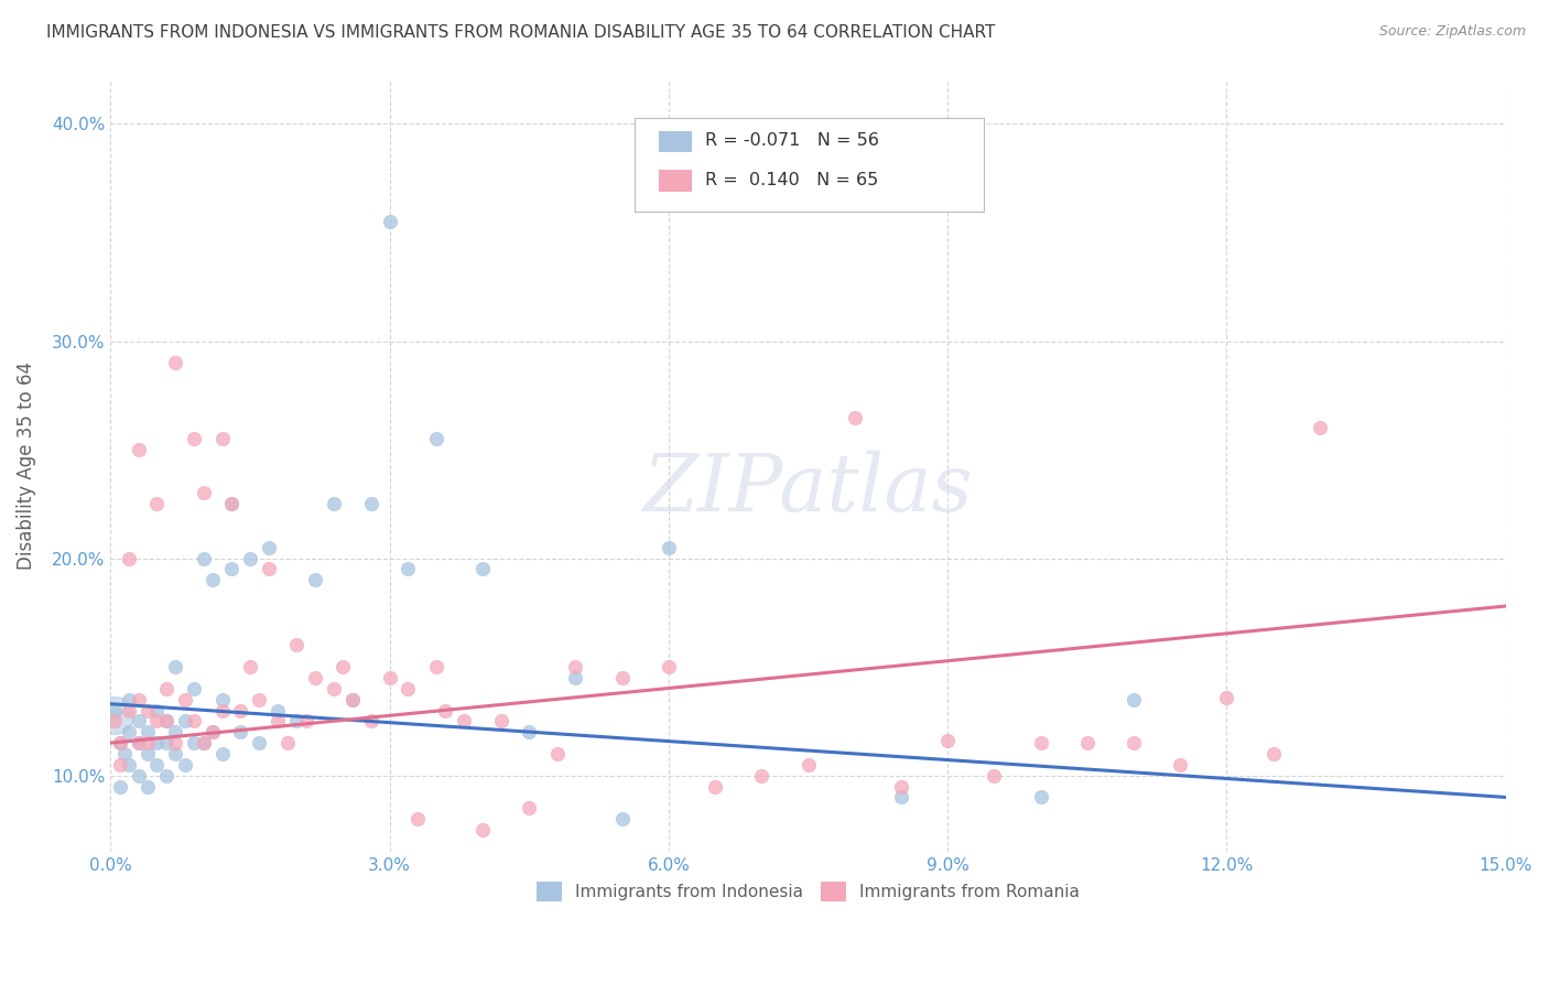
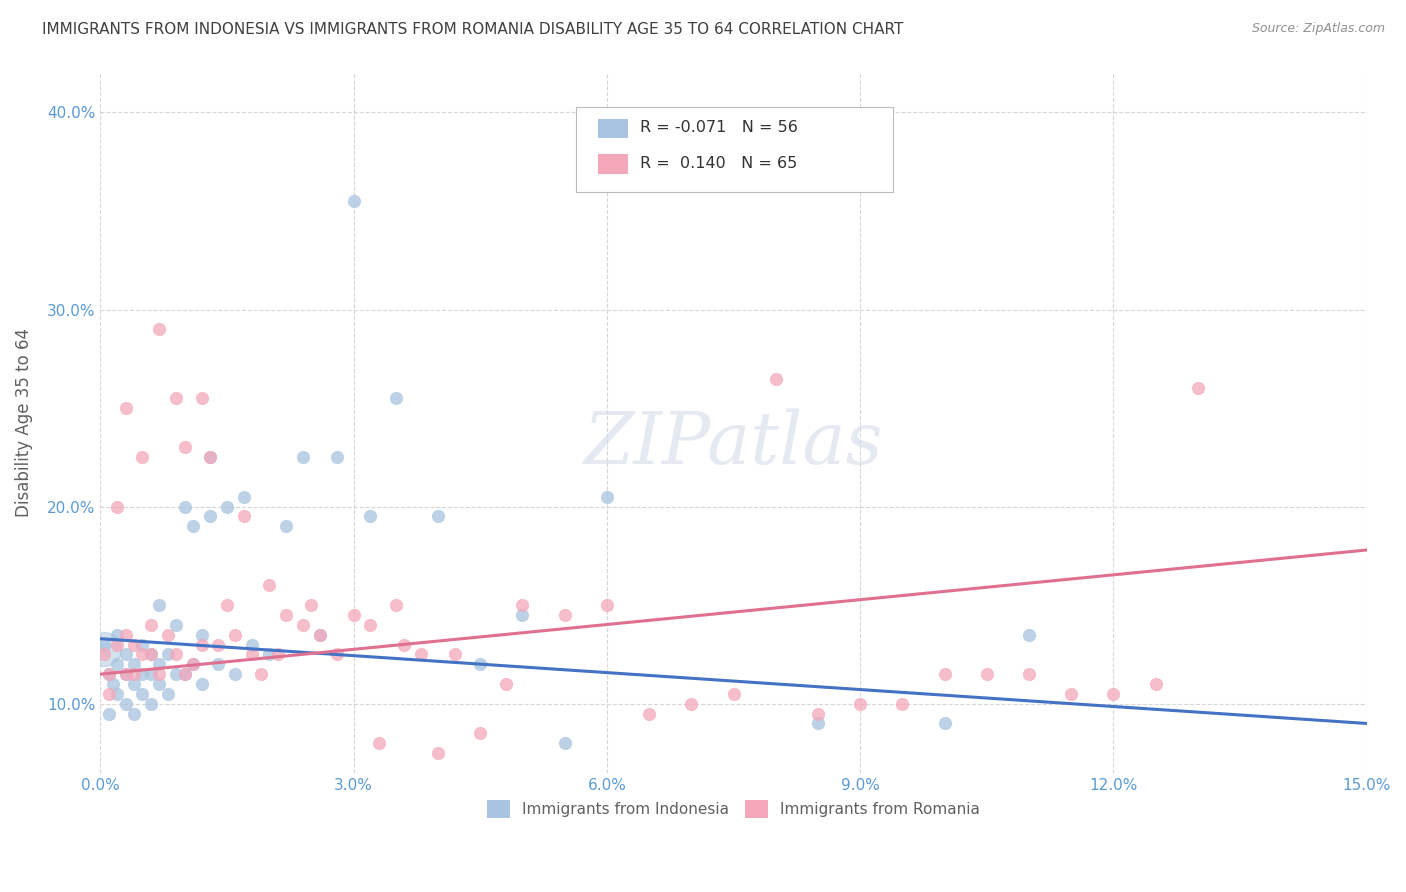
Immigrants from Romania/9.0%: 11.6% -> 10.0%
Immigrants from Romania/12.0%: 13.6% -> 10.5%
